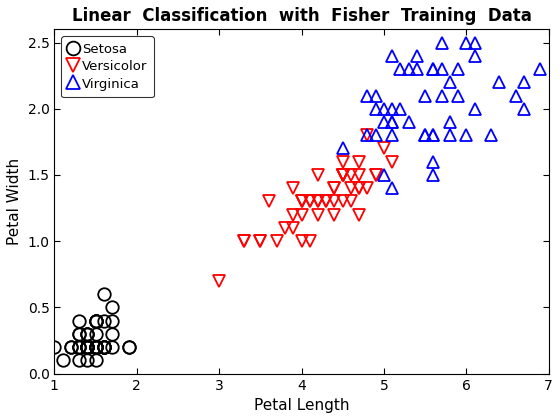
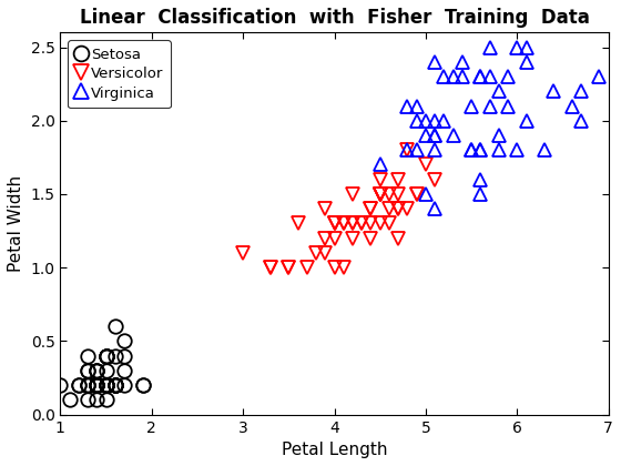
Versicolor/3: 0.7 -> 1.1
